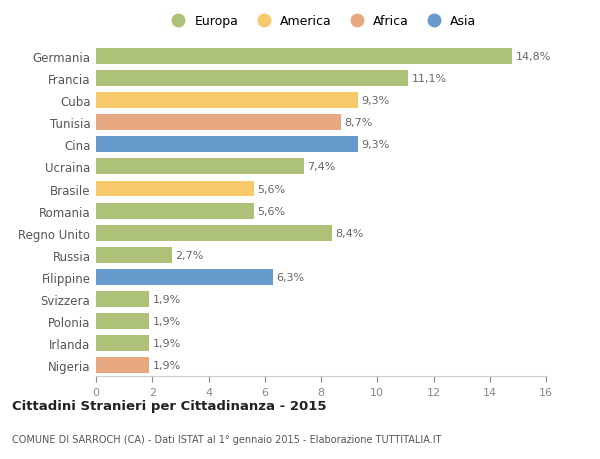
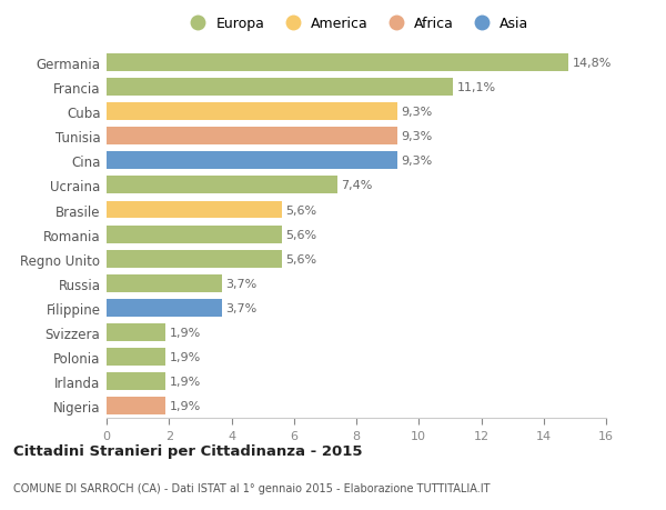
Tunisia: 8,7% -> 9,3%
Regno Unito: 8,4% -> 5,6%
Russia: 2,7% -> 3,7%
Filippine: 6,3% -> 3,7%
